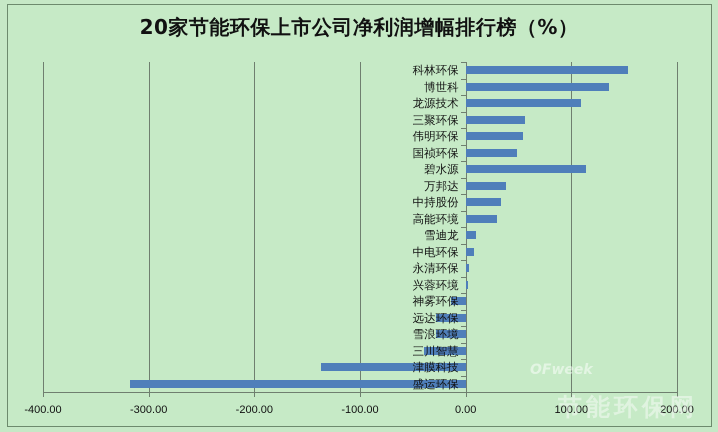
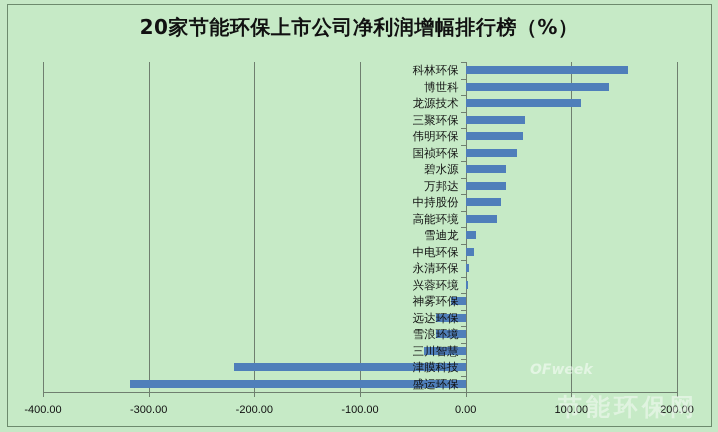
碧水源: 114 -> 38
津膜科技: -137 -> -219
